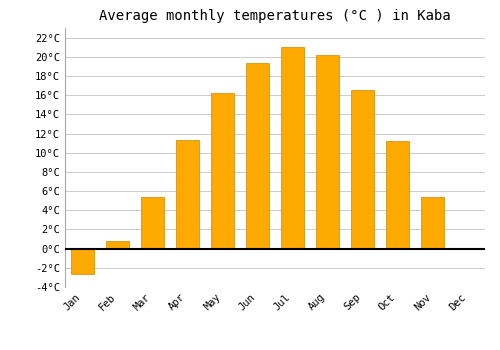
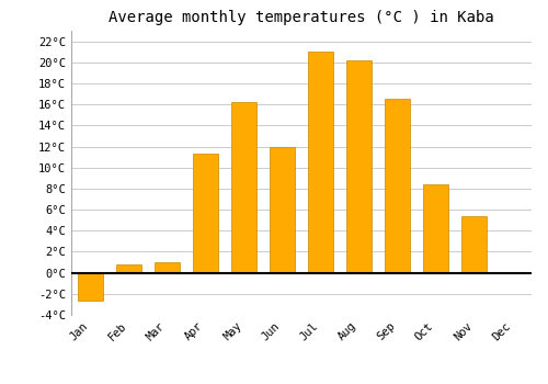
Mar: 5.4°C -> 1.0°C
Jun: 19.3°C -> 12.0°C
Oct: 11.2°C -> 8.4°C
